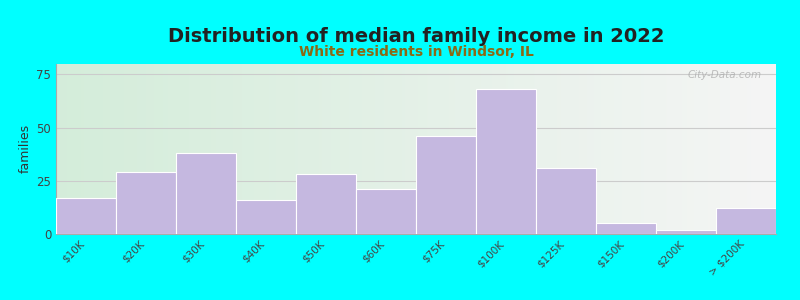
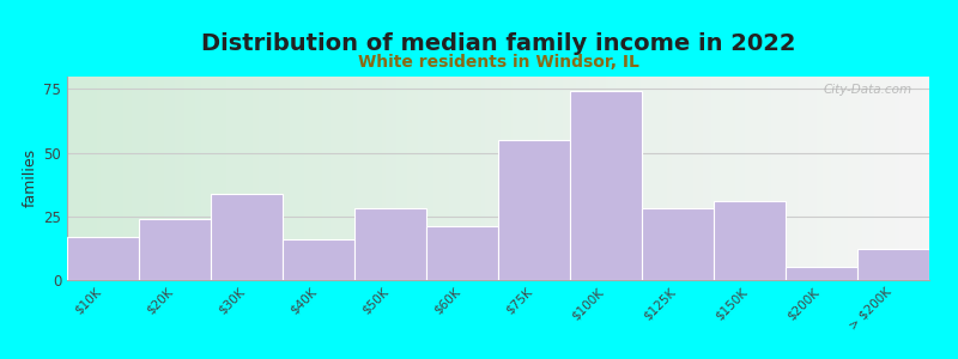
$20K: 29 -> 24
$30K: 38 -> 34
$75K: 46 -> 55
$100K: 68 -> 74
$125K: 31 -> 28
$150K: 5 -> 31
$200K: 2 -> 5
